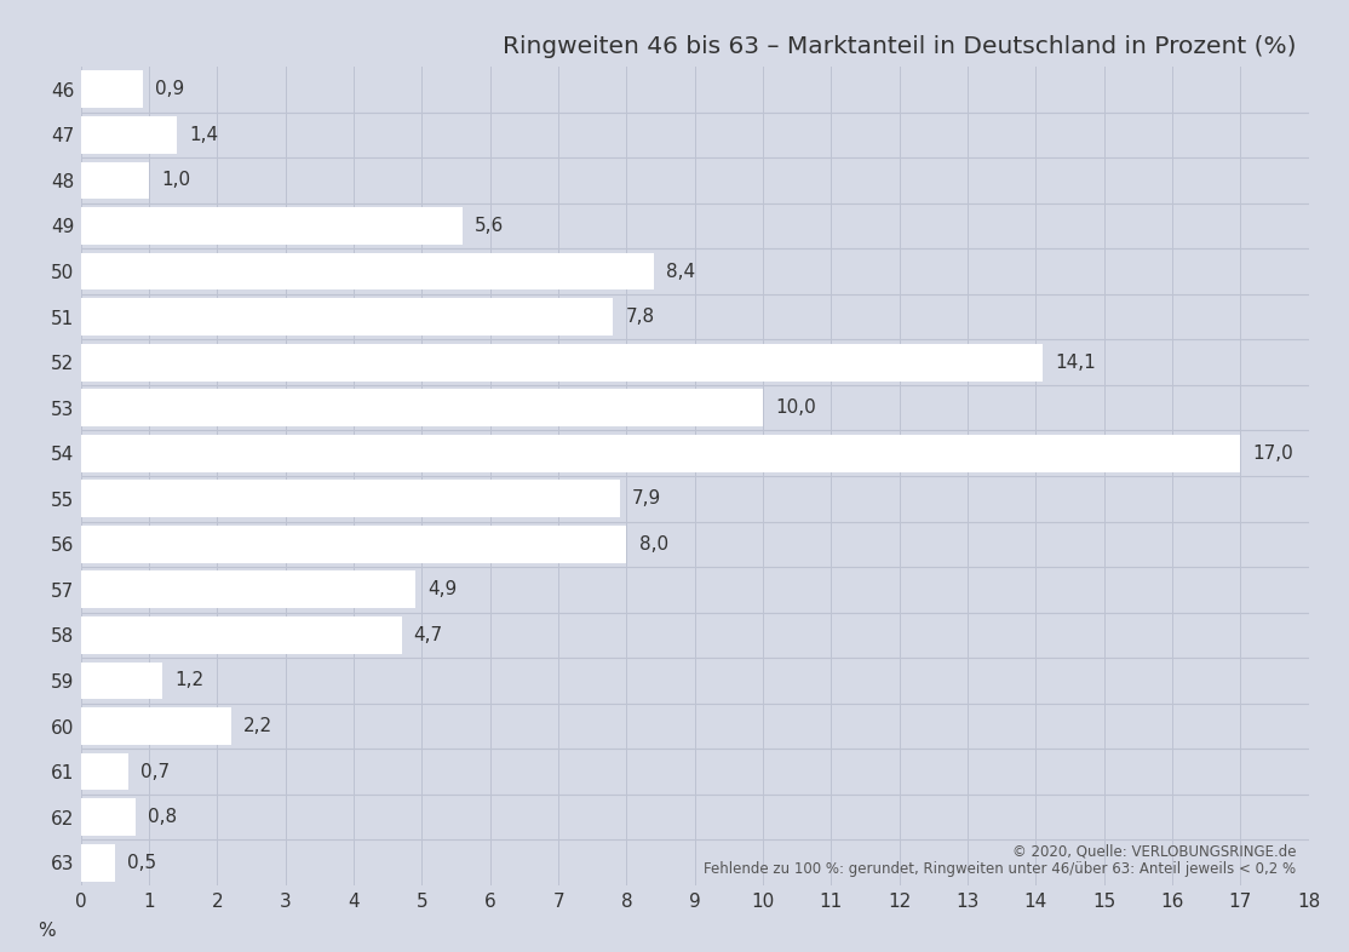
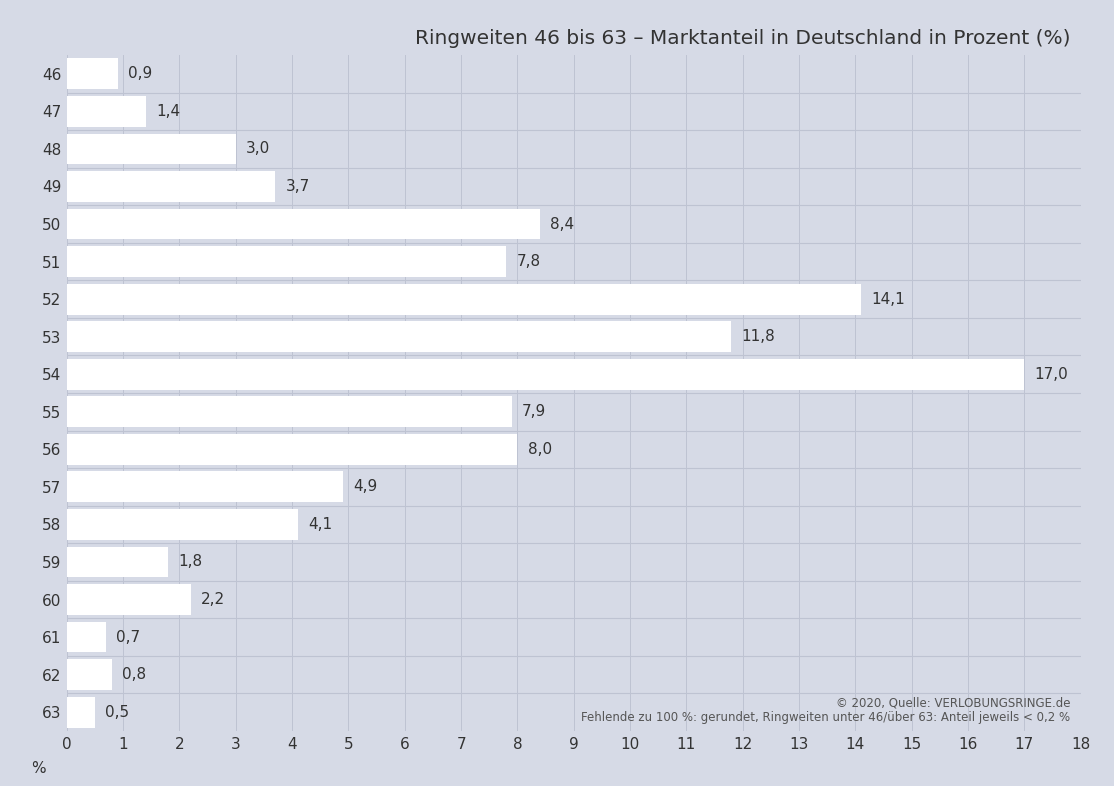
48: 1,0 -> 3,0
49: 5,6 -> 3,7
53: 10,0 -> 11,8
58: 4,7 -> 4,1
59: 1,2 -> 1,8
